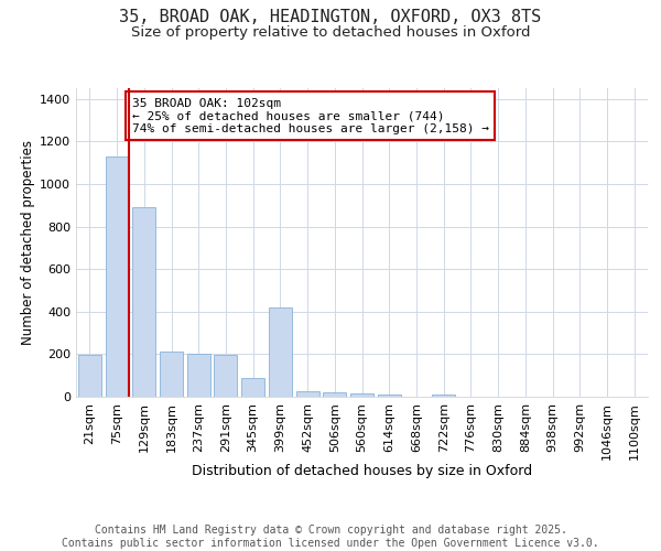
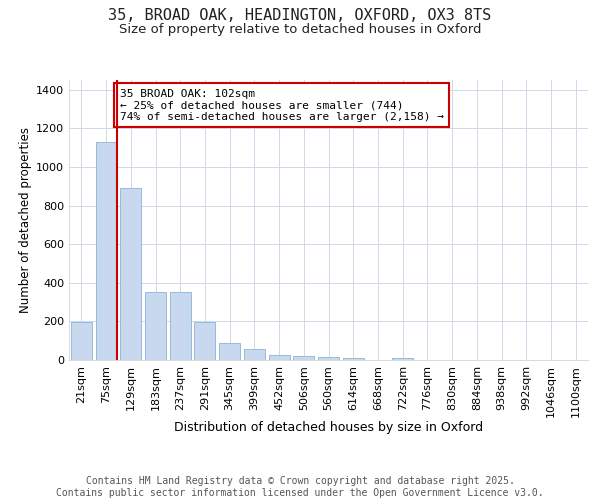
183sqm: 210 -> 350
237sqm: 200 -> 350
399sqm: 420 -> 60
